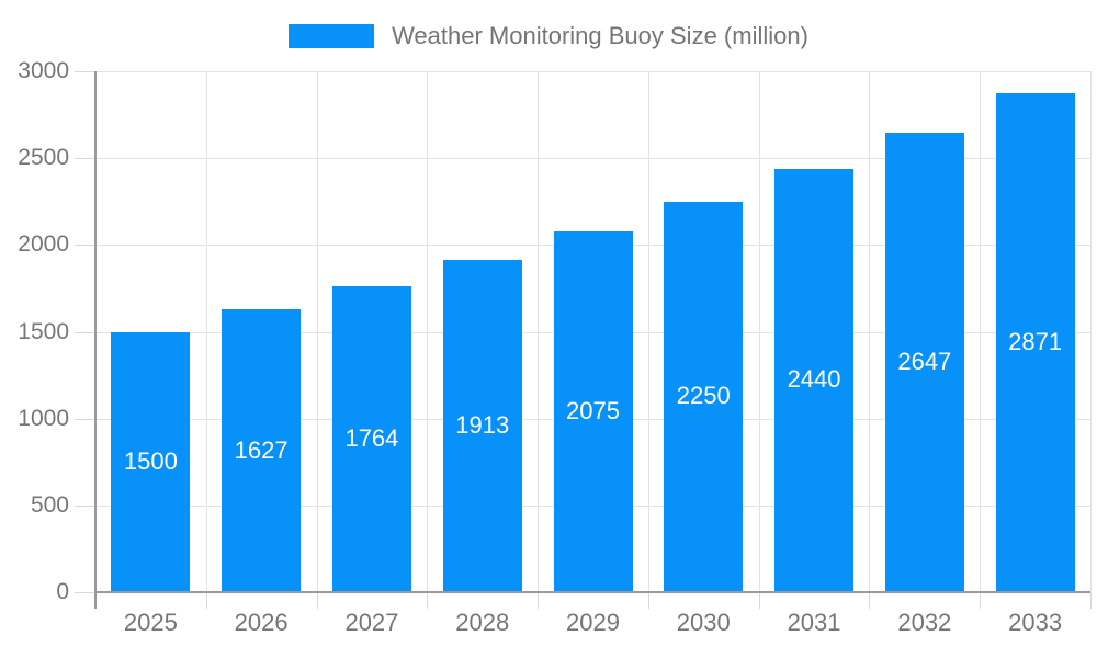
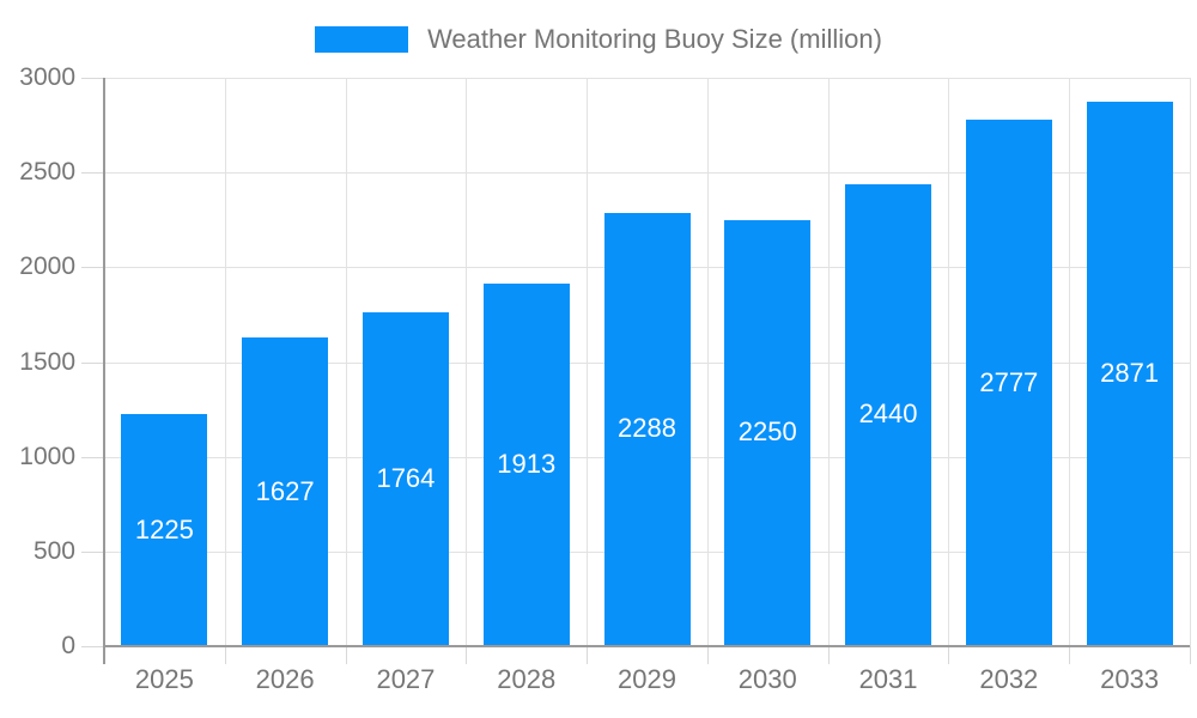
2025: 1500 -> 1225
2029: 2075 -> 2288
2032: 2647 -> 2777
